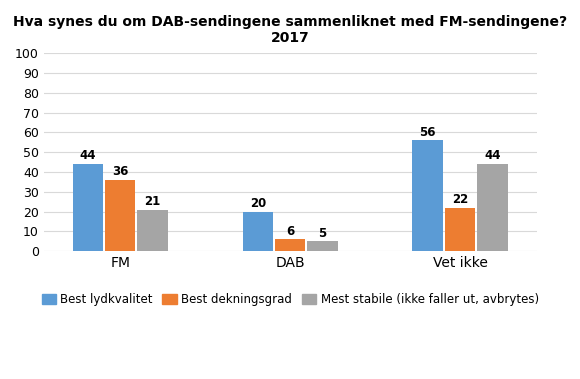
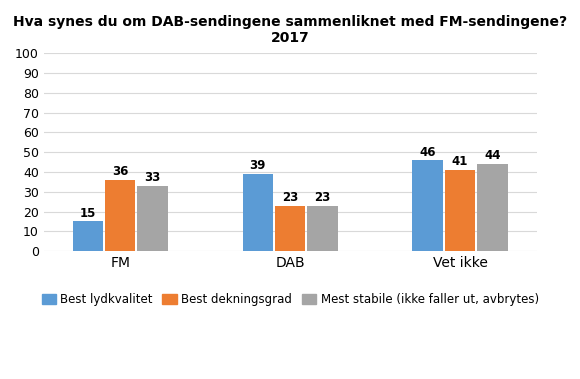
Best lydkvalitet/FM: 44 -> 15
Mest stabile (ikke faller ut, avbrytes)/FM: 21 -> 33
Best lydkvalitet/DAB: 20 -> 39
Best dekningsgrad/DAB: 6 -> 23
Mest stabile (ikke faller ut, avbrytes)/DAB: 5 -> 23
Best lydkvalitet/Vet ikke: 56 -> 46
Best dekningsgrad/Vet ikke: 22 -> 41
